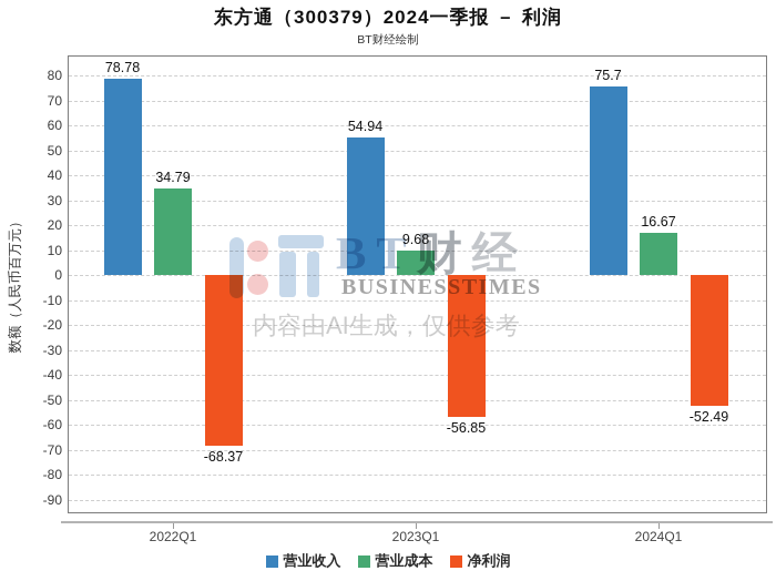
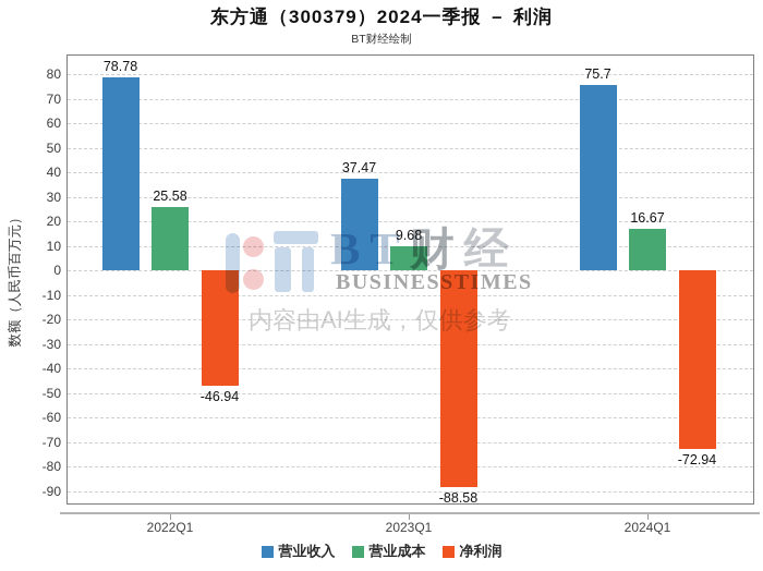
营业成本/2022Q1: 34.79 -> 25.58
净利润/2022Q1: -68.37 -> -46.94
营业收入/2023Q1: 54.94 -> 37.47
净利润/2023Q1: -56.85 -> -88.58
净利润/2024Q1: -52.49 -> -72.94
